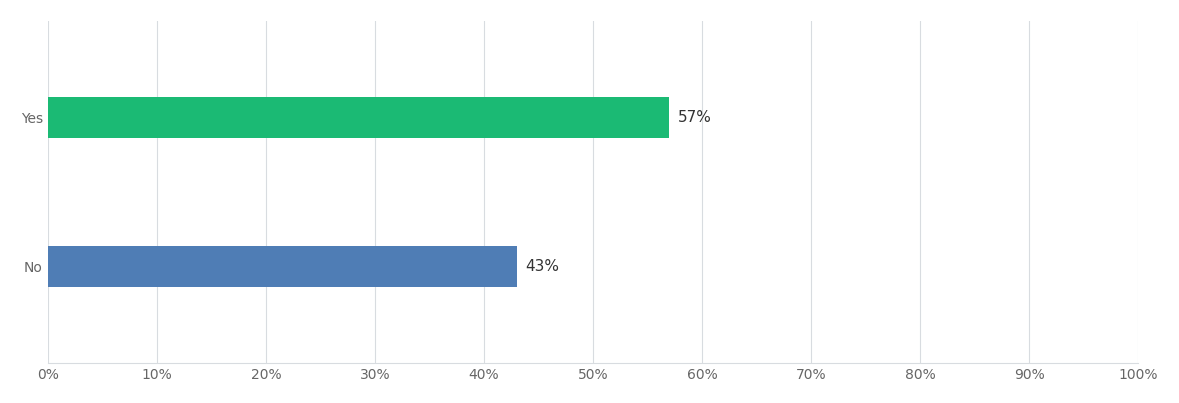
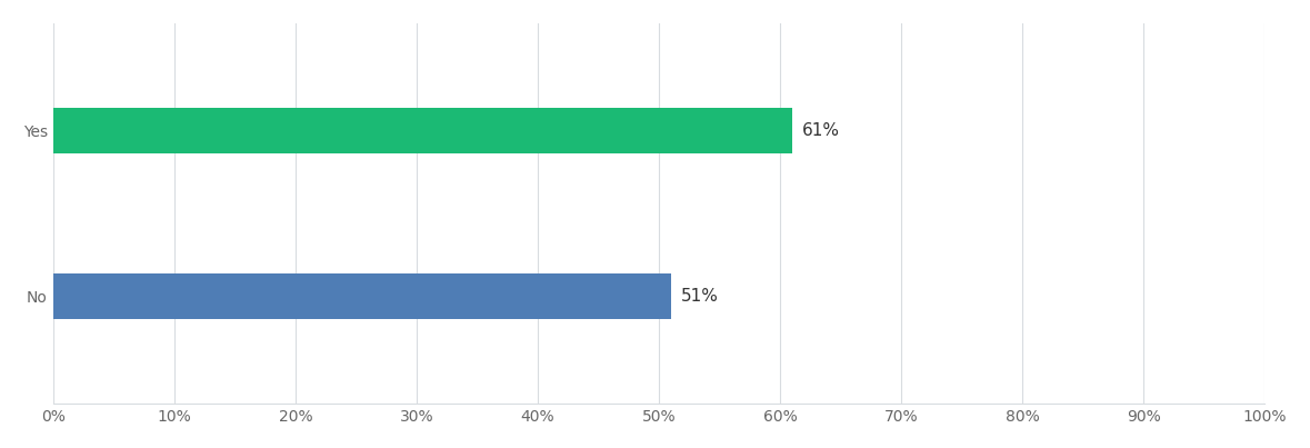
Yes: 57% -> 61%
No: 43% -> 51%
